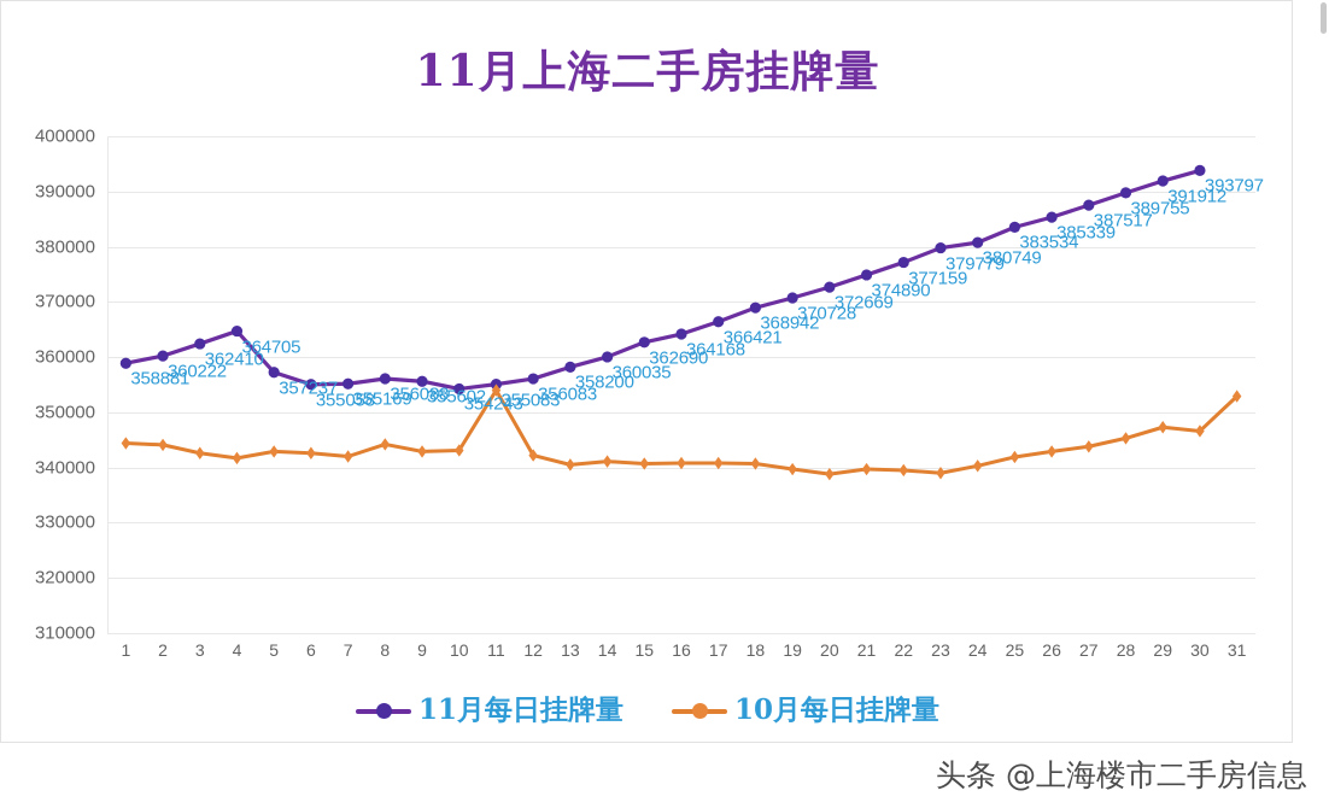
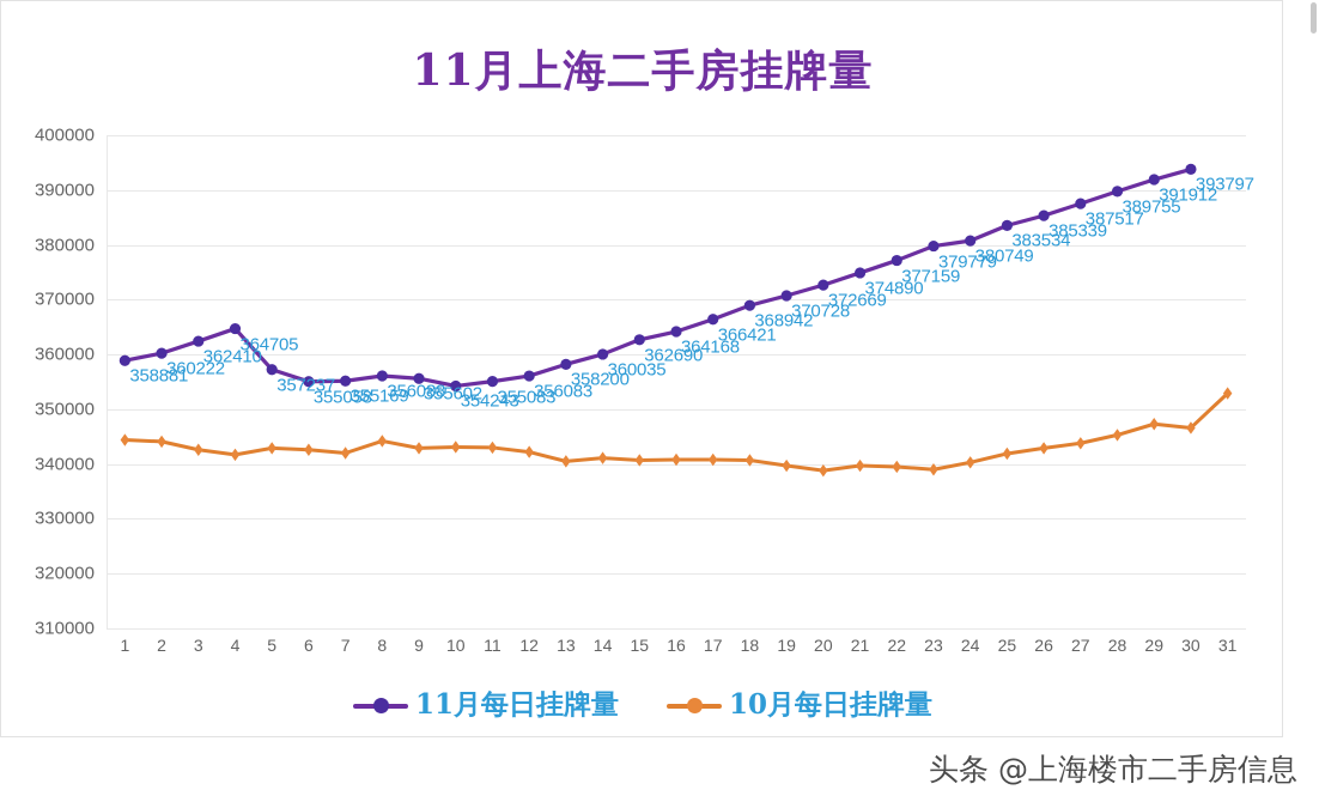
10月每日挂牌量/11: 354000 -> 343000
